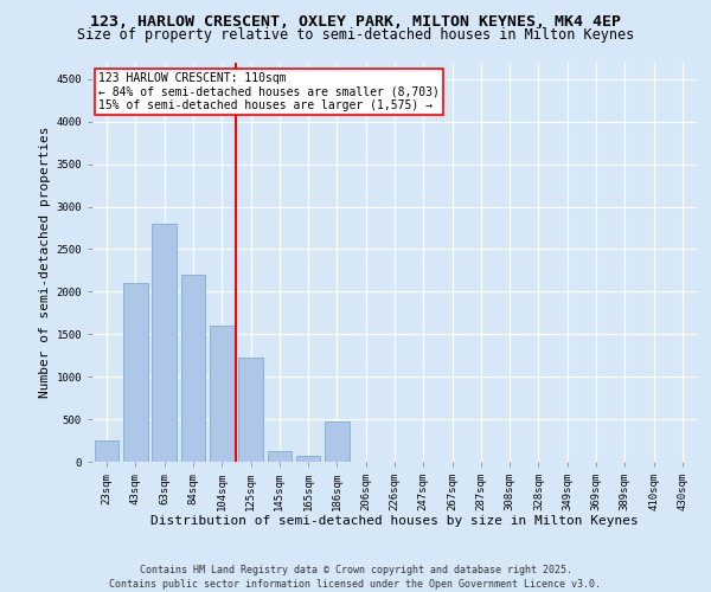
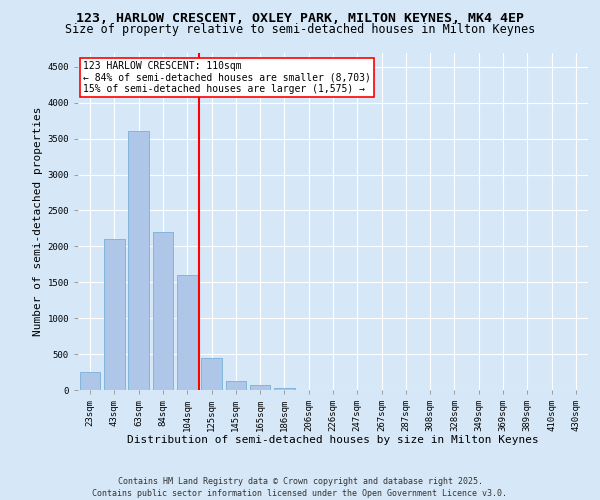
63sqm: 2800 -> 3600
125sqm: 1220 -> 450
186sqm: 480 -> 30
